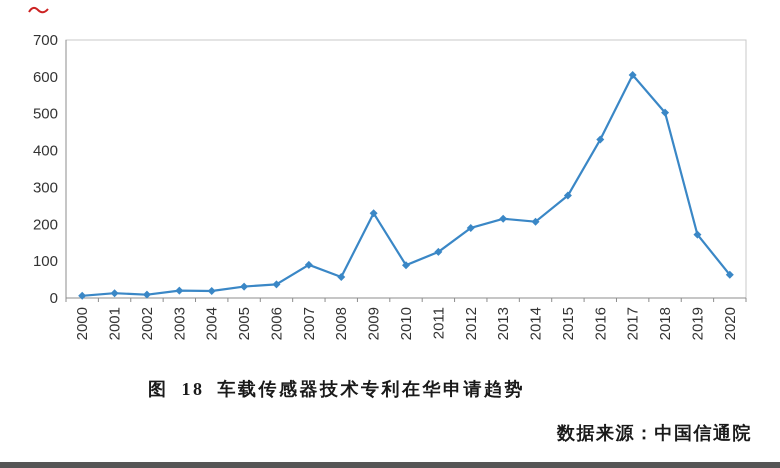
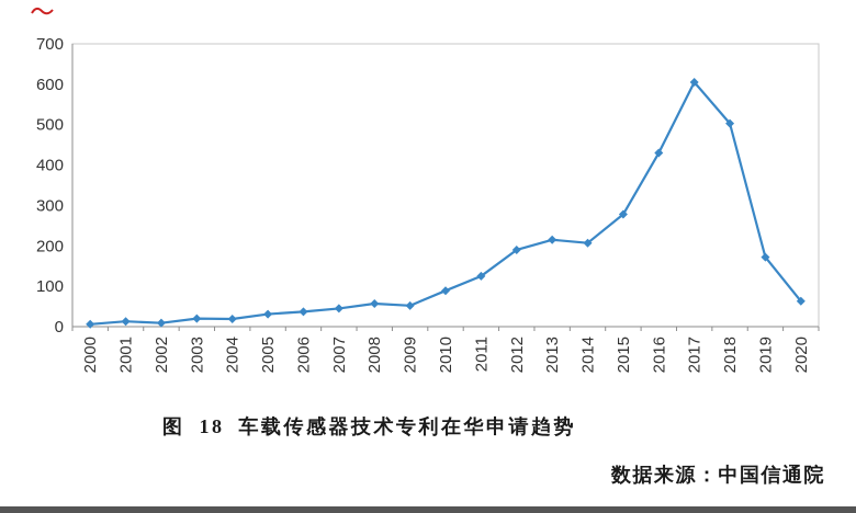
2007: 90 -> 40
2009: 230 -> 50
